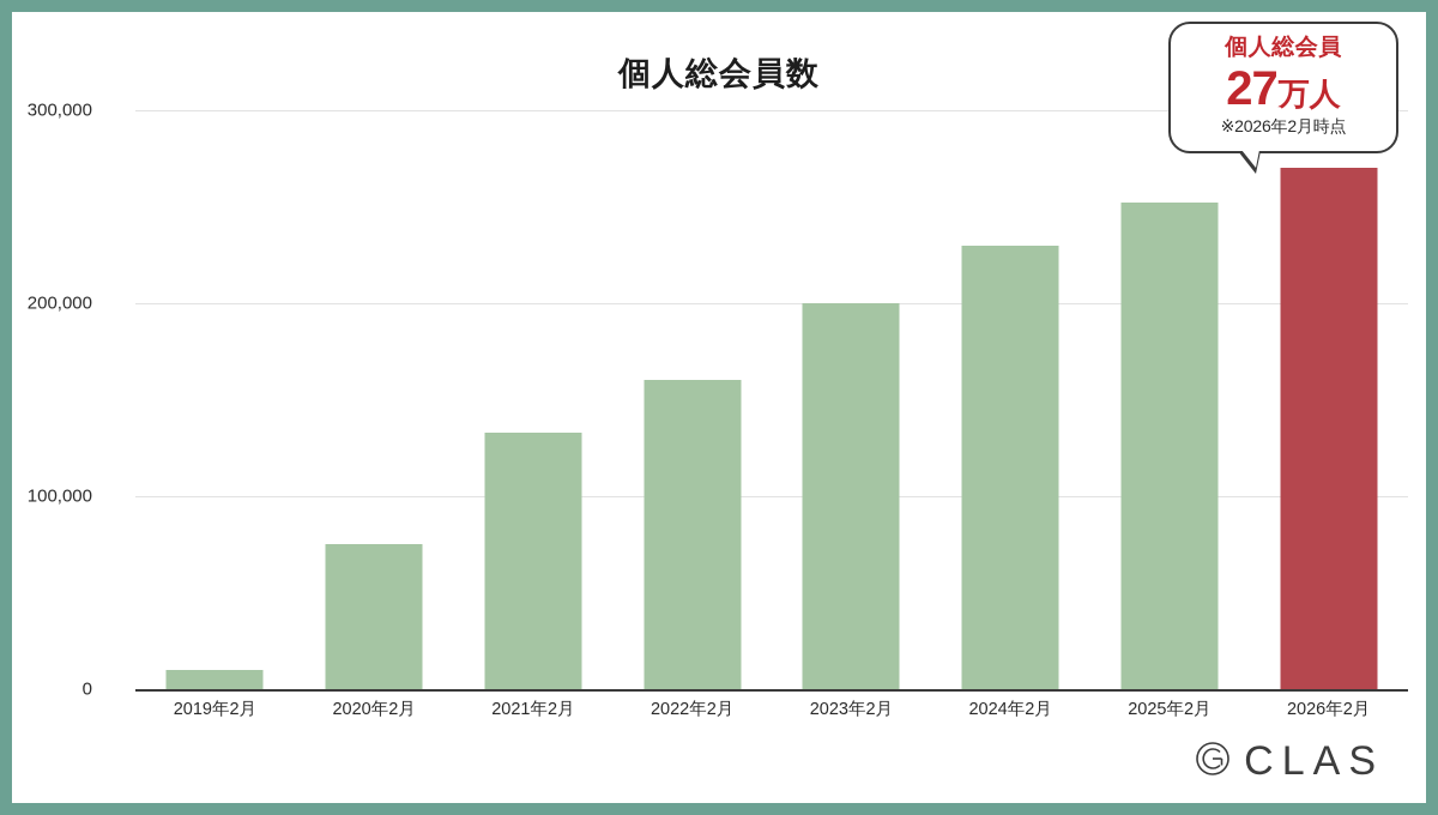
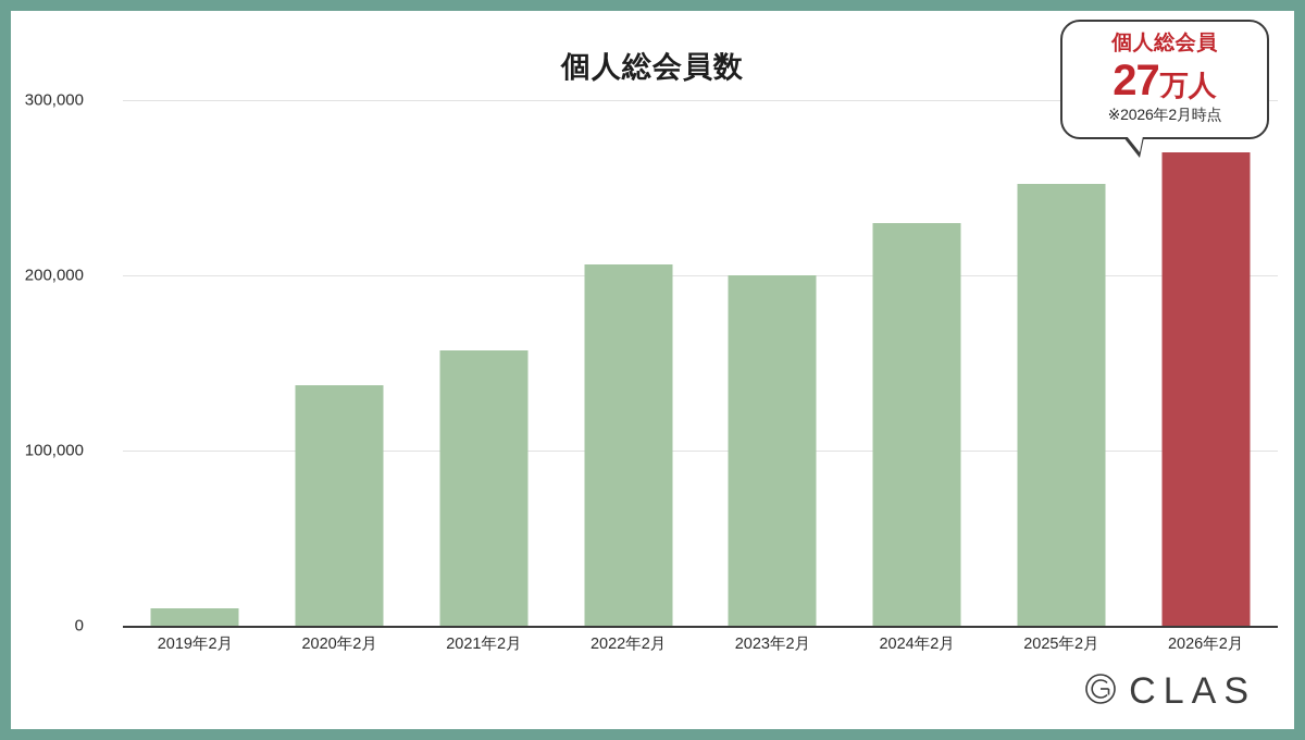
2020年2月: 75000 -> 137000
2021年2月: 133000 -> 157000
2022年2月: 160000 -> 206000
